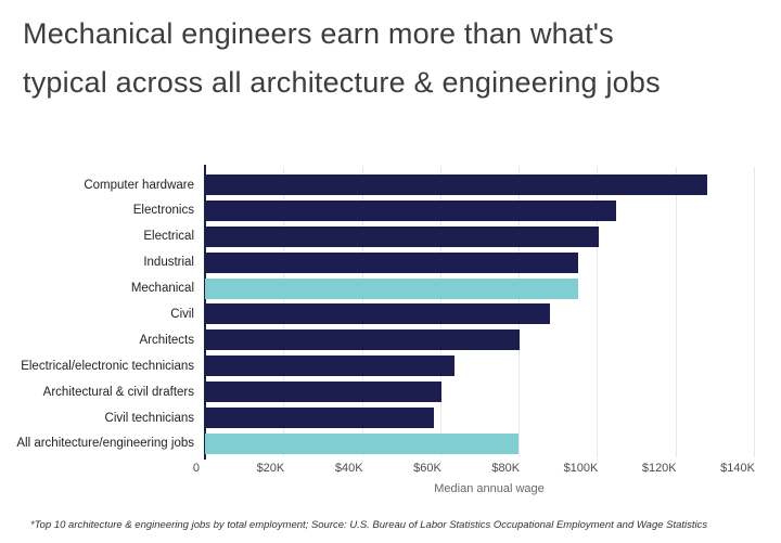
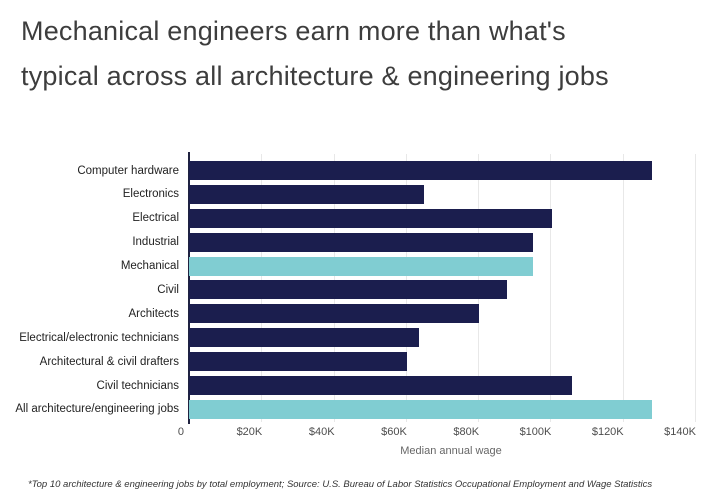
Electronics: $105K -> $65K
Civil technicians: $58K -> $106K
All architecture/engineering jobs: $80K -> $128K
